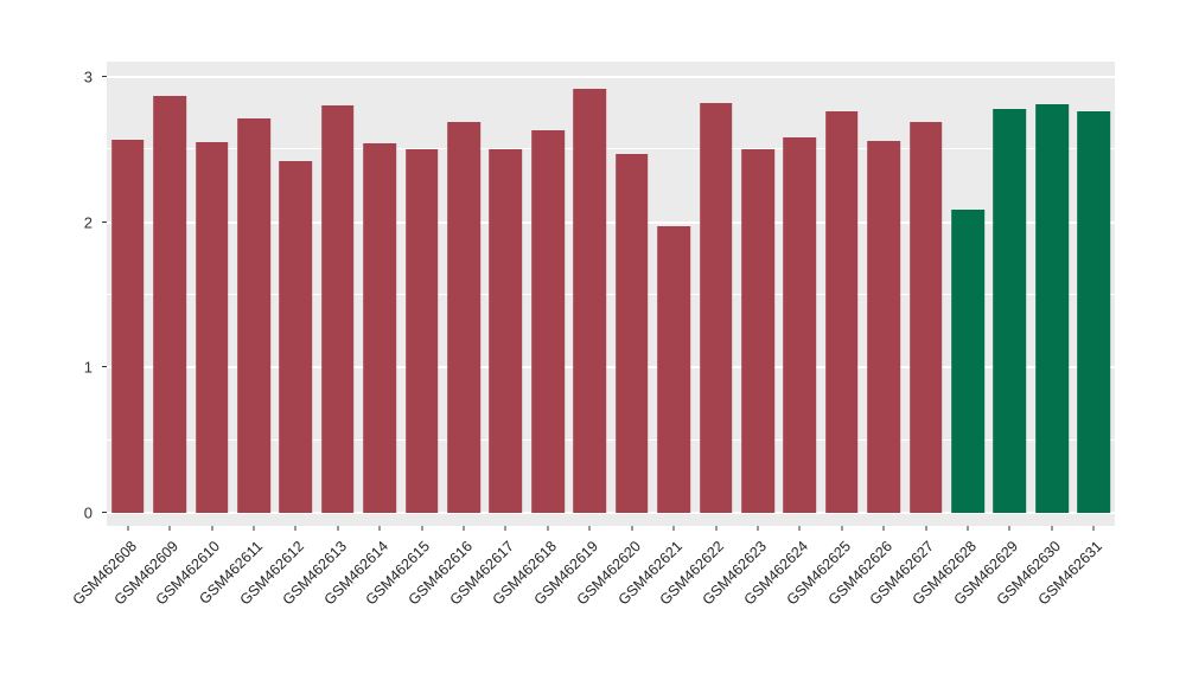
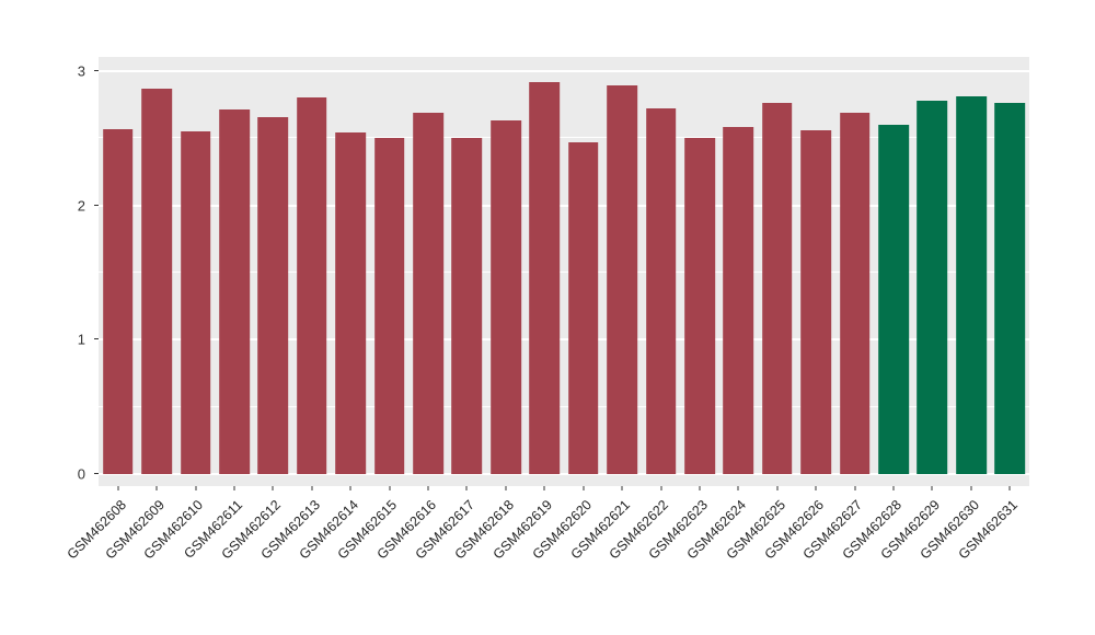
GSM462612: 2.42 -> 2.66
GSM462621: 1.97 -> 2.89
GSM462622: 2.82 -> 2.72
GSM462628: 2.09 -> 2.60
